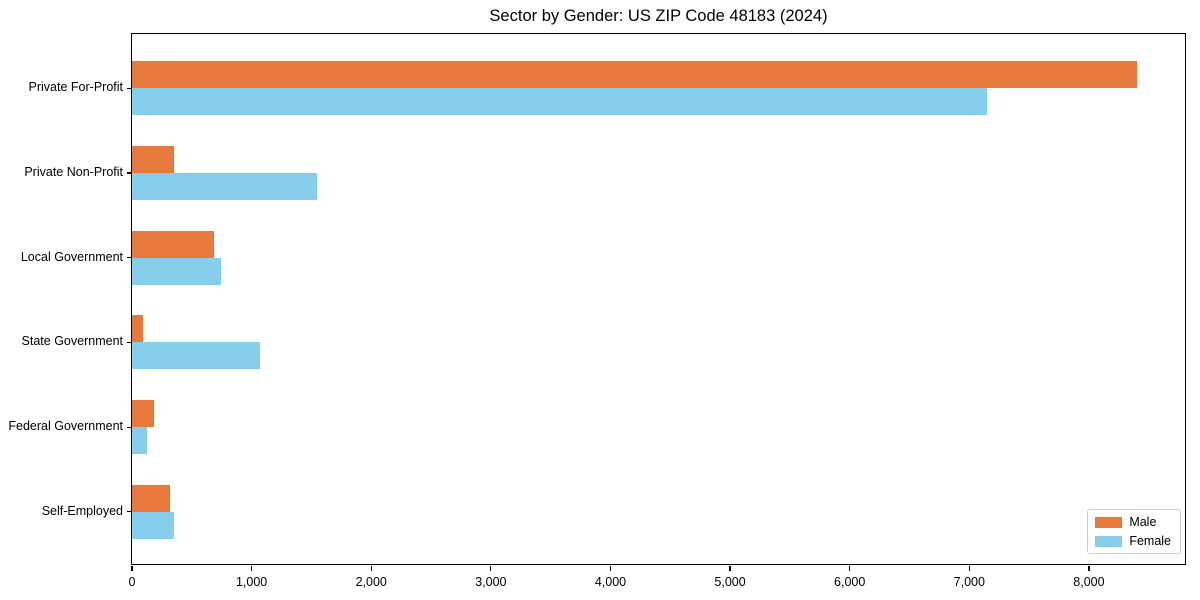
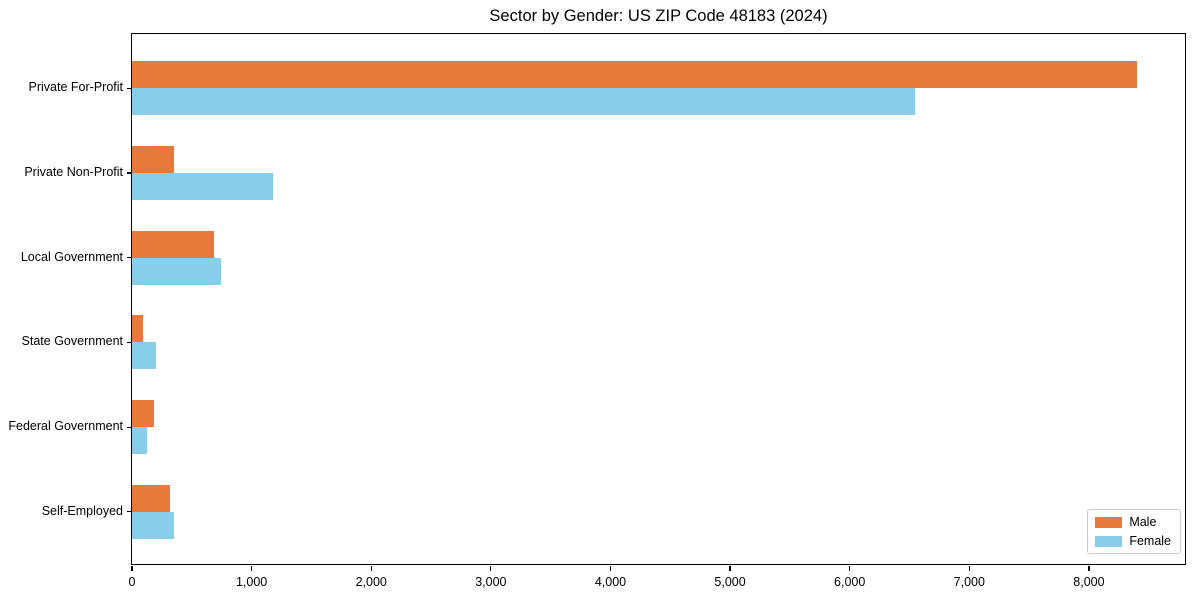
Female/Private For-Profit: 7150 -> 6550
Female/Private Non-Profit: 1550 -> 1180
Female/State Government: 1070 -> 200
